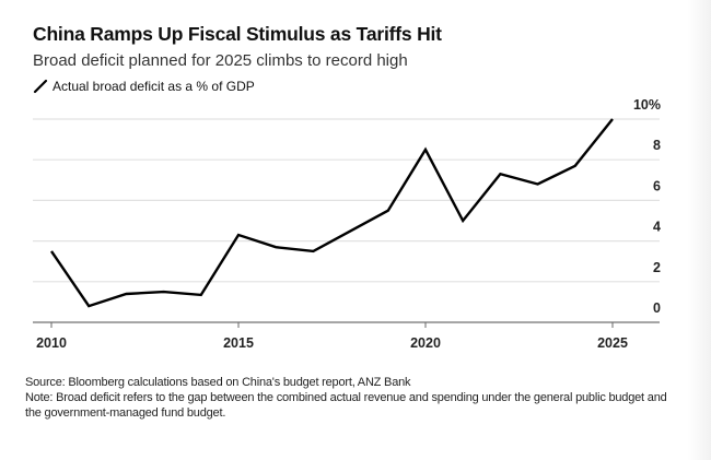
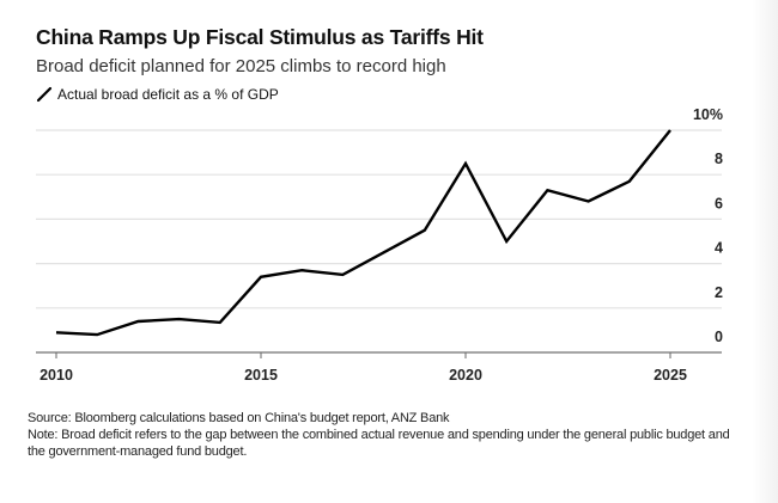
2010: 3.5% -> 0.9%
2015: 4.3% -> 3.4%
